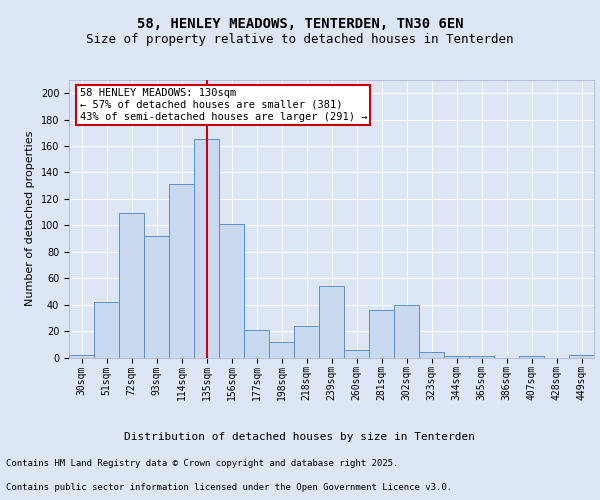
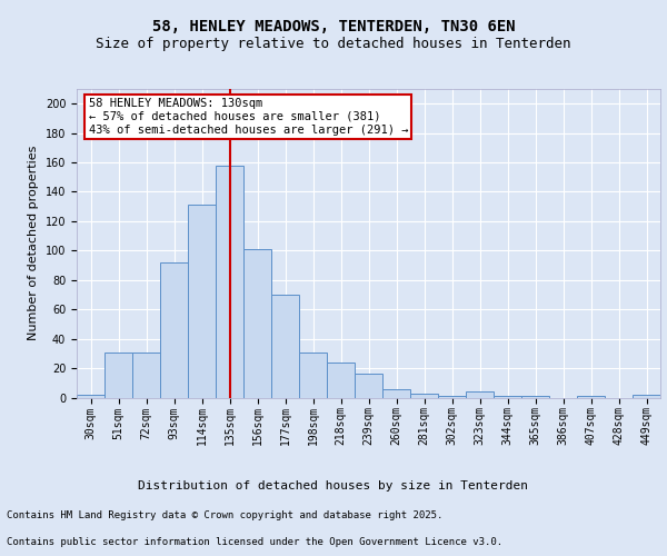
51sqm: 42 -> 31
72sqm: 109 -> 31
135sqm: 165 -> 158
177sqm: 21 -> 70
198sqm: 12 -> 31
239sqm: 54 -> 16
281sqm: 36 -> 3
302sqm: 40 -> 1
